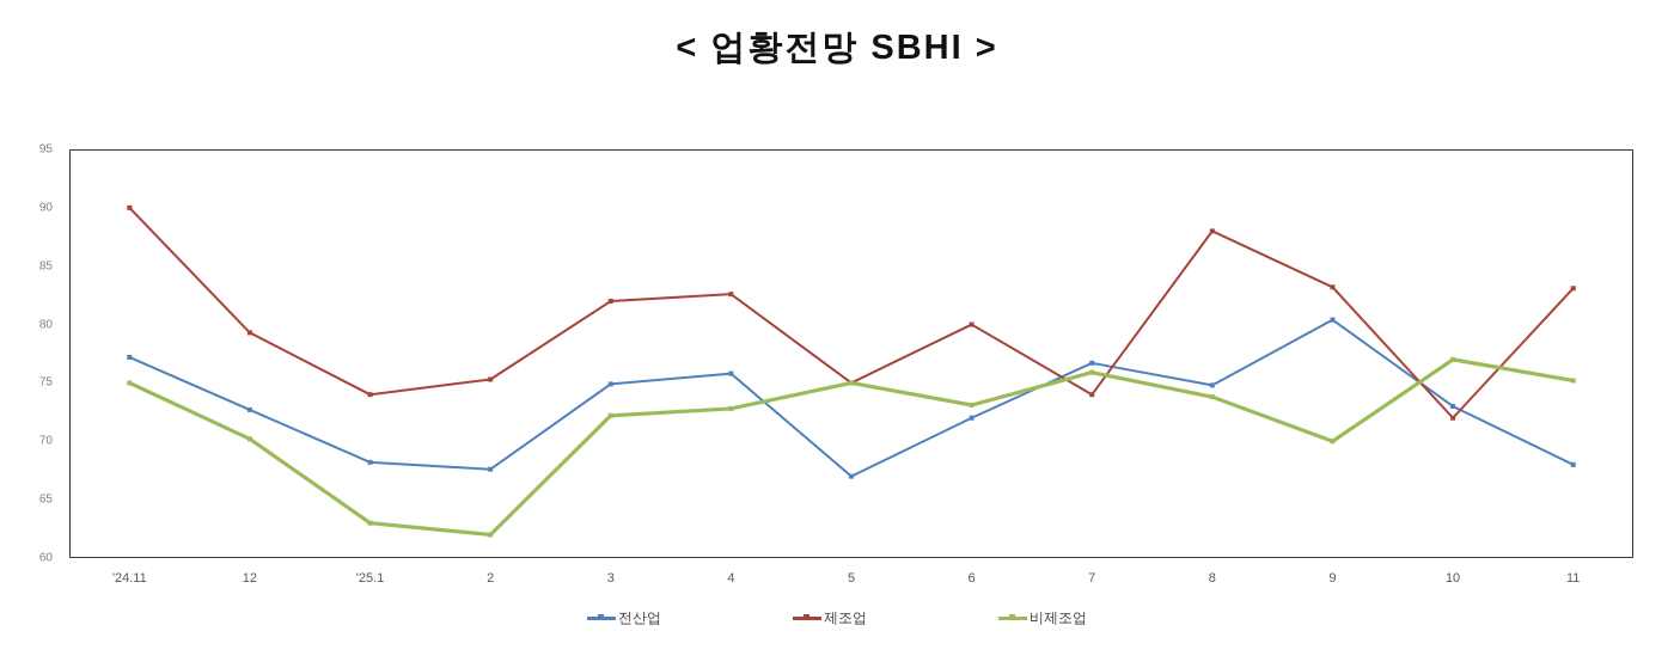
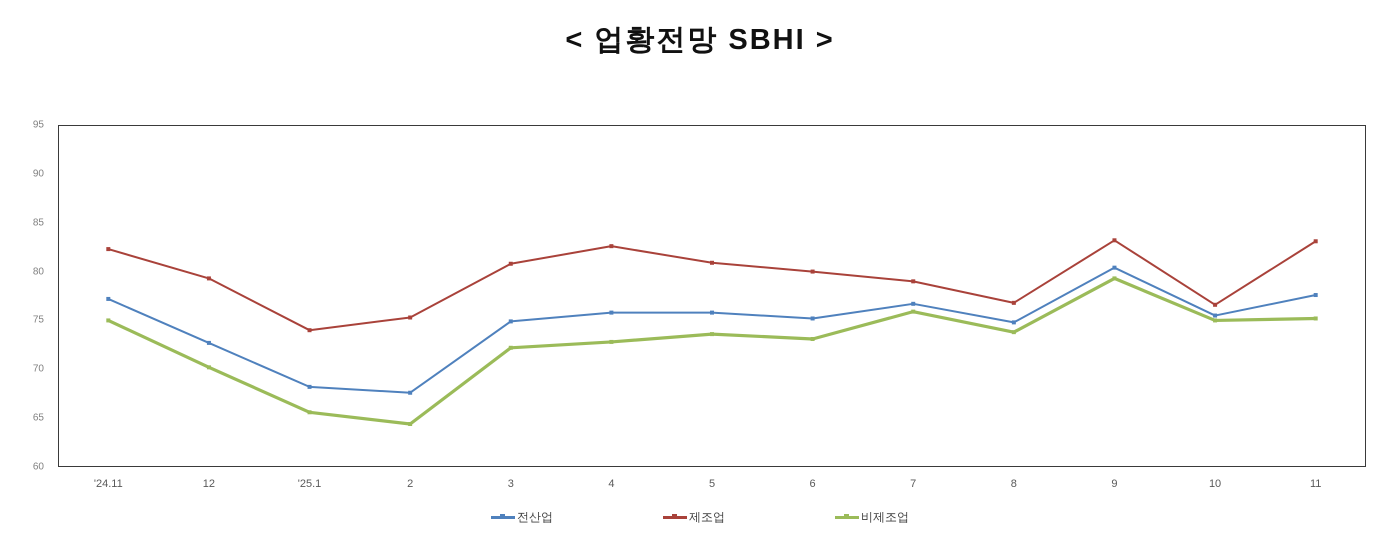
제조업/'24.11: 90 -> 82
비제조업/'25.1: 63 -> 66
비제조업/2: 62 -> 64
제조업/3: 82 -> 81
전산업/5: 67 -> 76
제조업/5: 75 -> 81
비제조업/5: 75 -> 74
전산업/6: 72 -> 75
제조업/7: 74 -> 79
제조업/8: 88 -> 77
비제조업/9: 70 -> 79
전산업/10: 73 -> 76
제조업/10: 72 -> 77
비제조업/10: 77 -> 75
전산업/11: 68 -> 78
